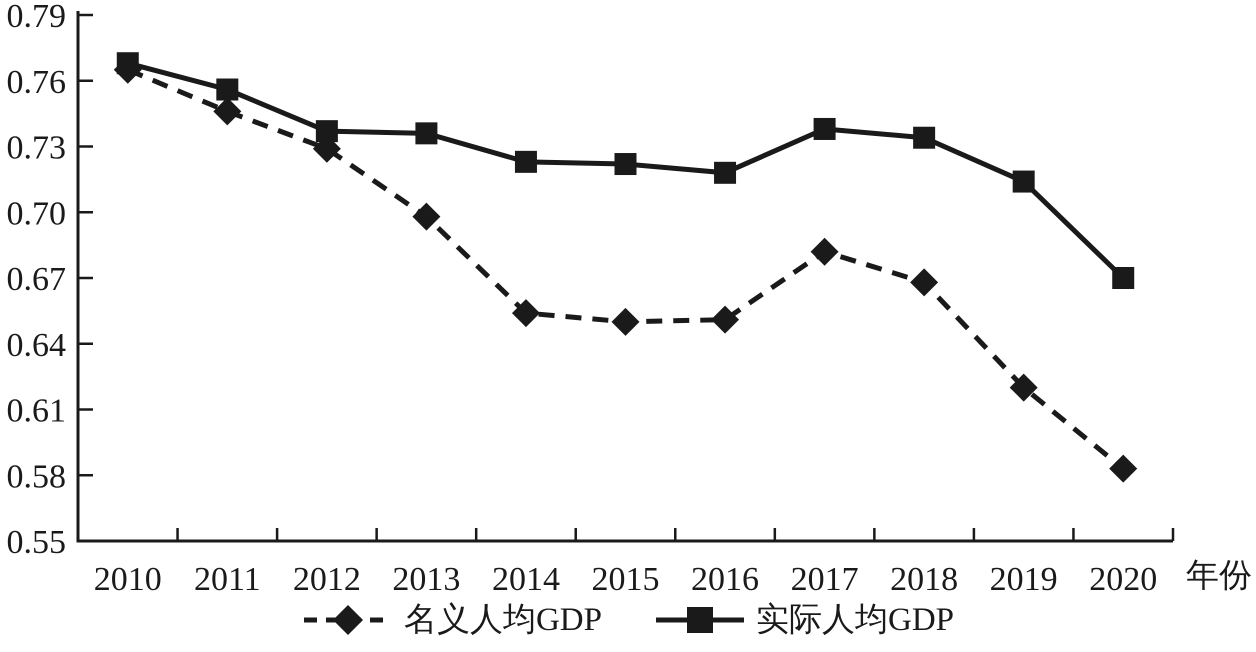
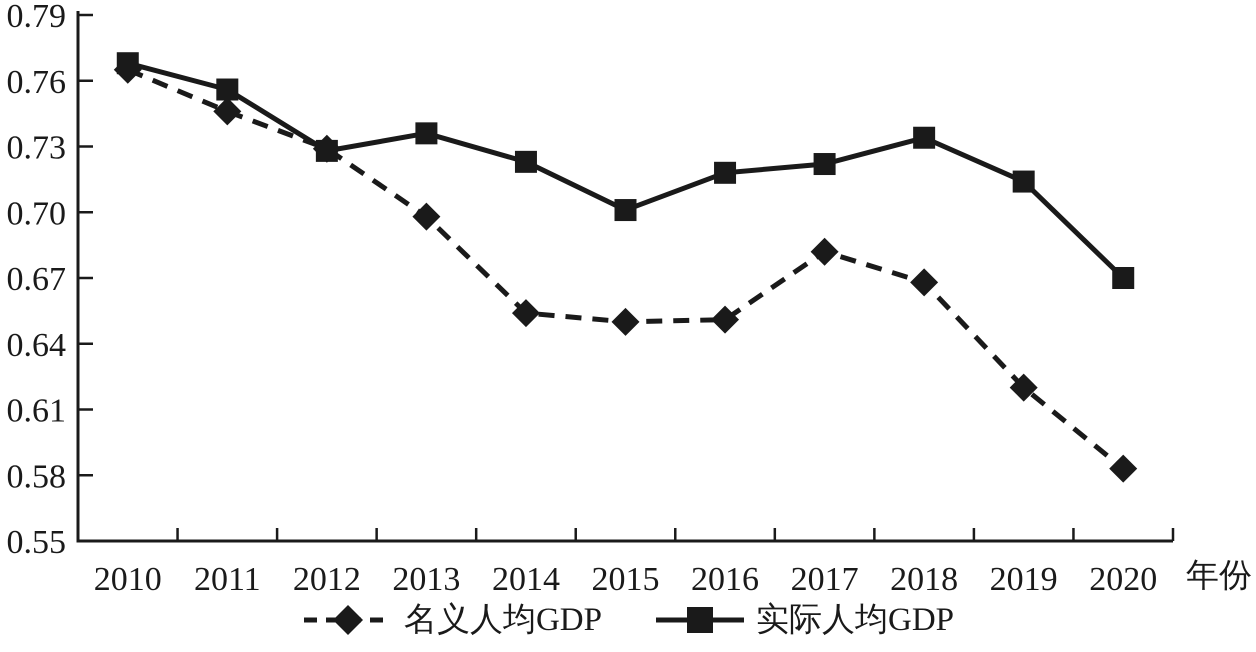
实际人均GDP/2012: 0.737 -> 0.728
实际人均GDP/2015: 0.722 -> 0.701
实际人均GDP/2017: 0.738 -> 0.722
